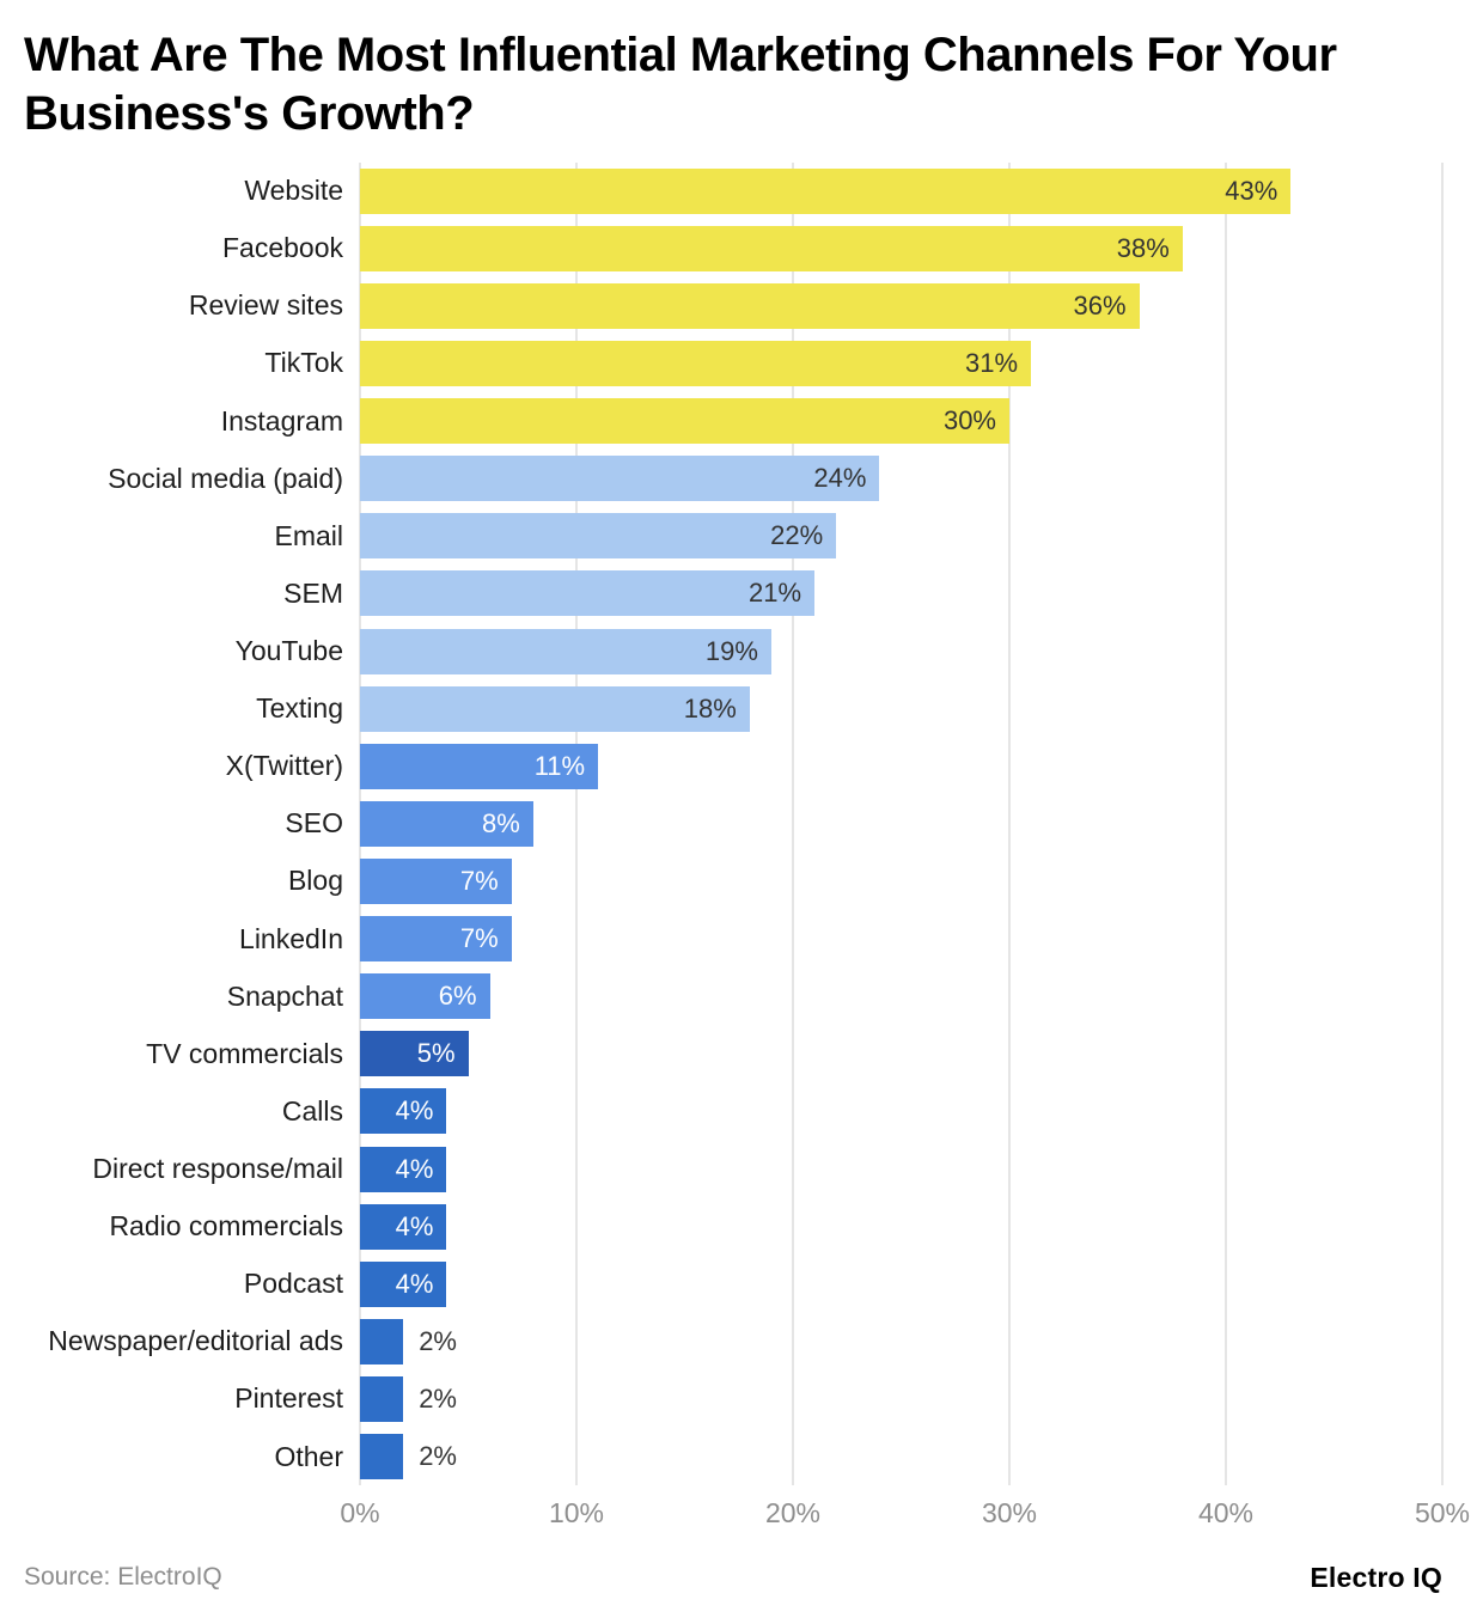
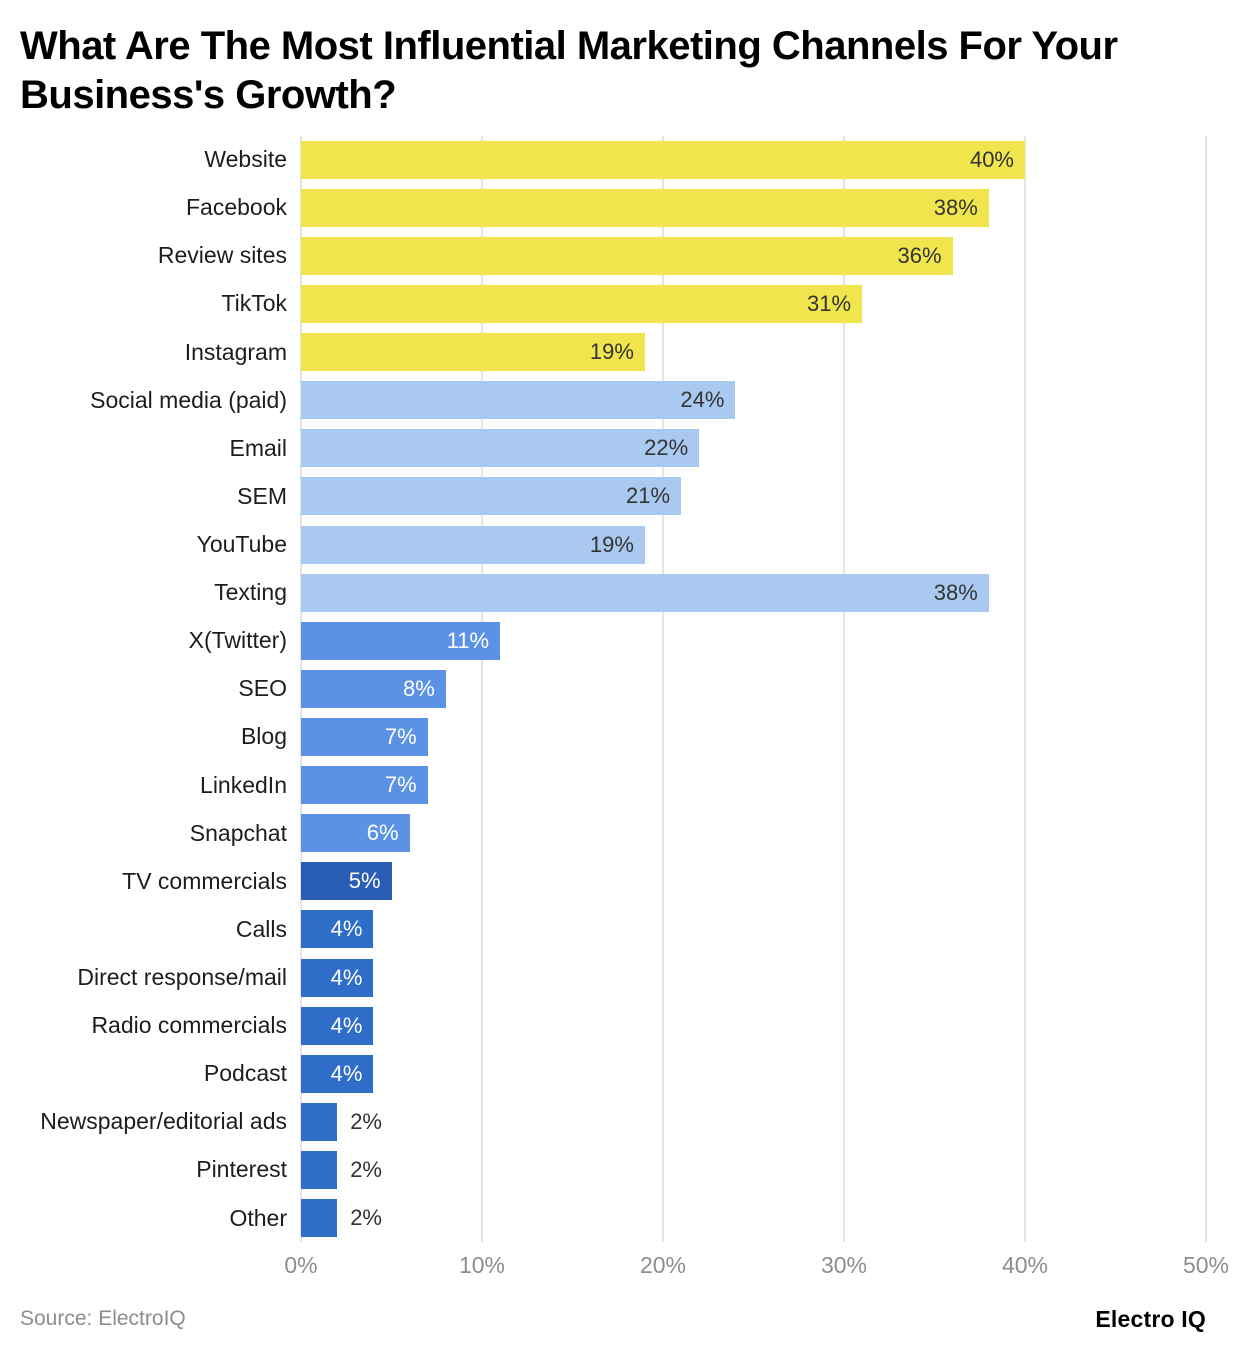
Website: 43% -> 40%
Instagram: 30% -> 19%
Texting: 18% -> 38%
